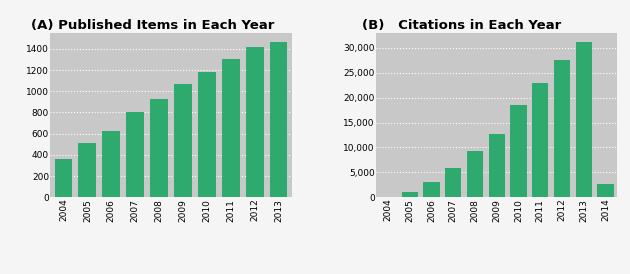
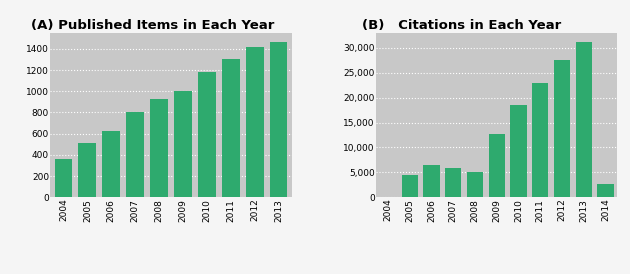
(A) Published Items in Each Year/2009: 1060 -> 1000
(B) Citations in Each Year/2005: 1,100 -> 4,500
(B) Citations in Each Year/2006: 3,000 -> 6,500
(B) Citations in Each Year/2008: 9,200 -> 5,000
